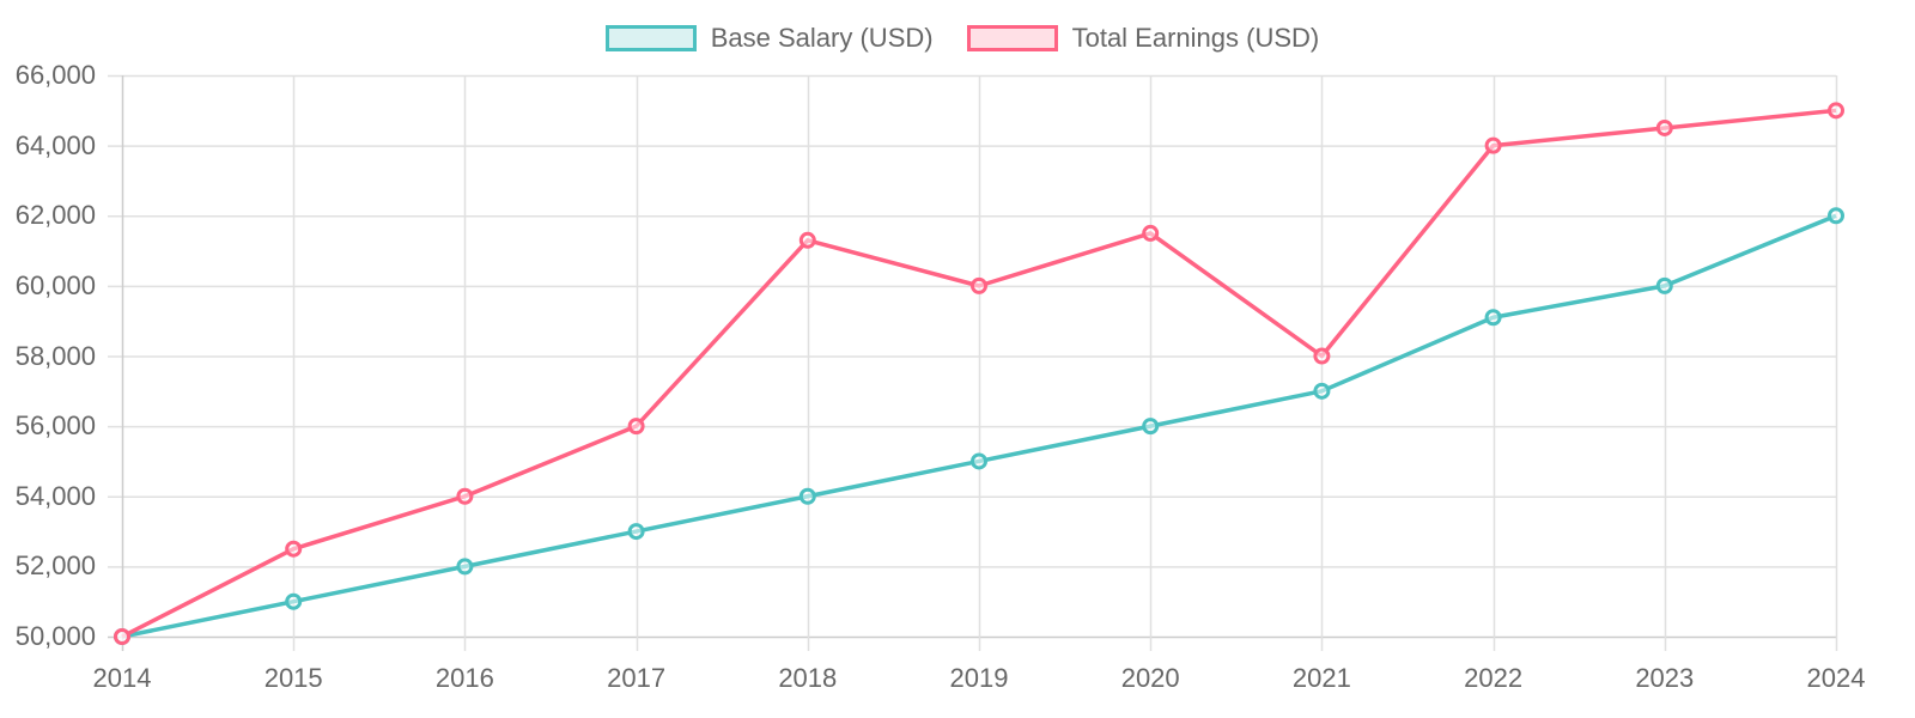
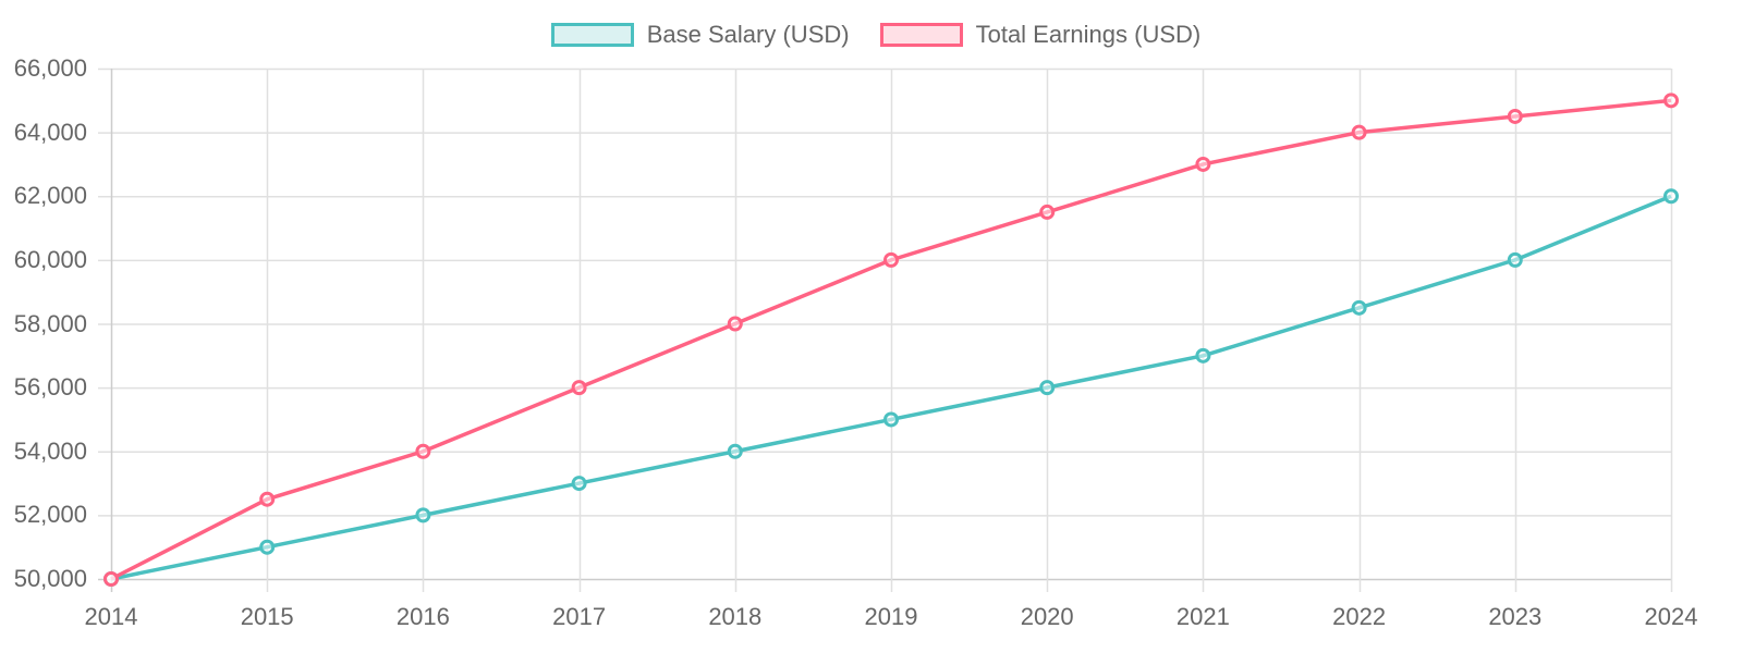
Total Earnings (USD)/2018: 61300 -> 58000
Total Earnings (USD)/2021: 58000 -> 63000
Base Salary (USD)/2022: 59100 -> 58500
